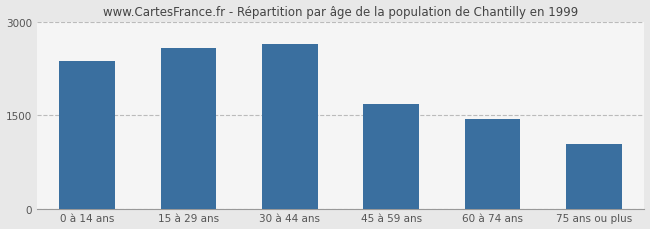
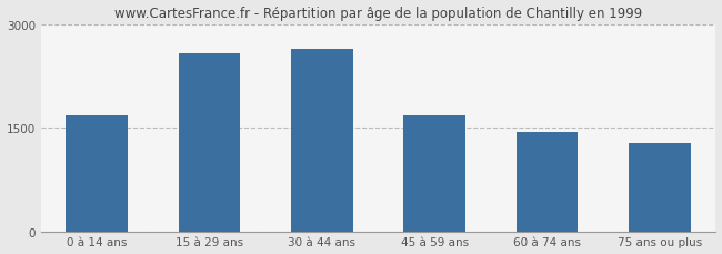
0 à 14 ans: 2360 -> 1680
75 ans ou plus: 1040 -> 1270
